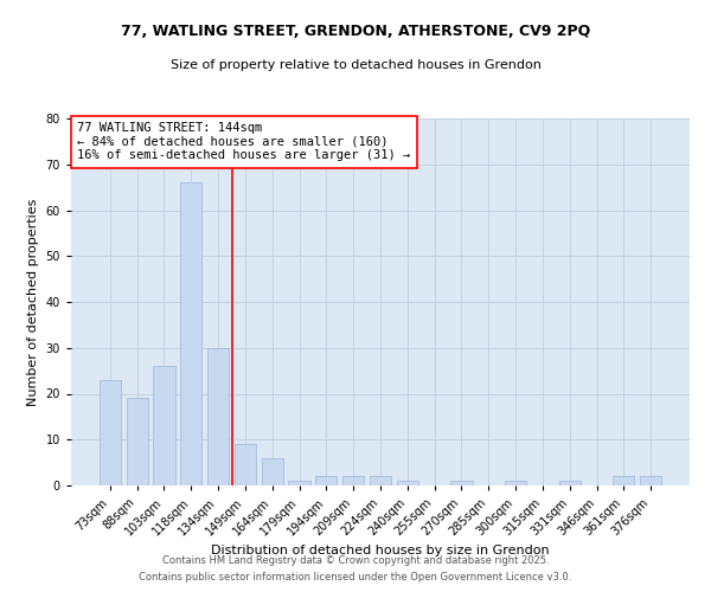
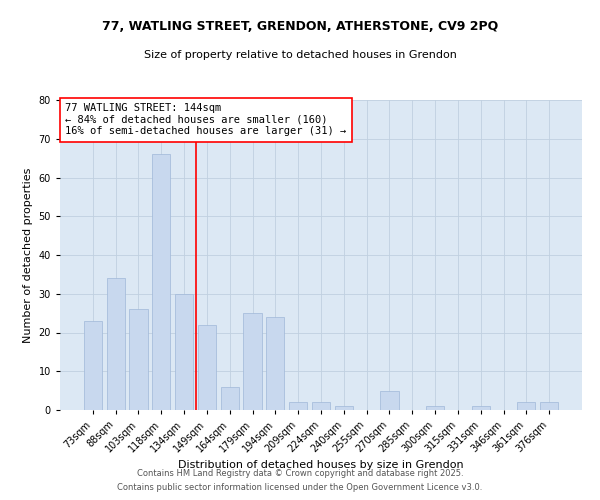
88sqm: 19 -> 34
149sqm: 9 -> 22
179sqm: 1 -> 25
194sqm: 2 -> 24
270sqm: 1 -> 5
